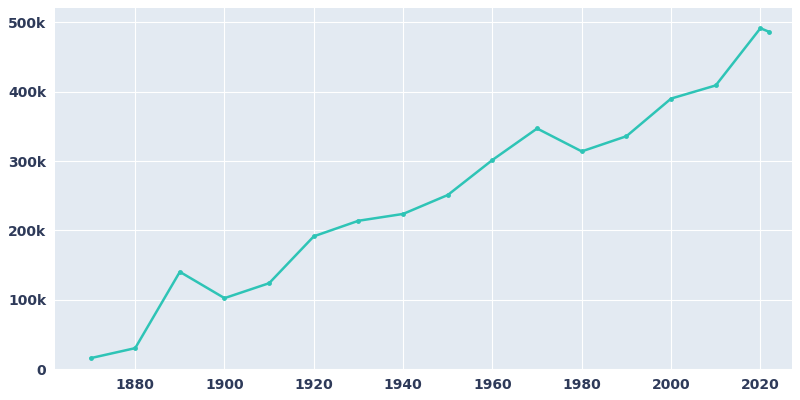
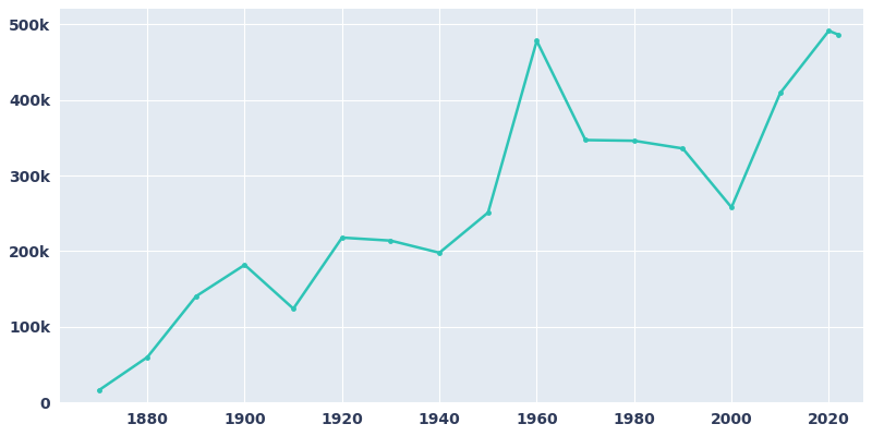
1880: 31k -> 60k
1900: 103k -> 182k
1920: 192k -> 218k
1940: 224k -> 198k
1960: 302k -> 478k
1980: 314k -> 346k
2000: 390k -> 258k
